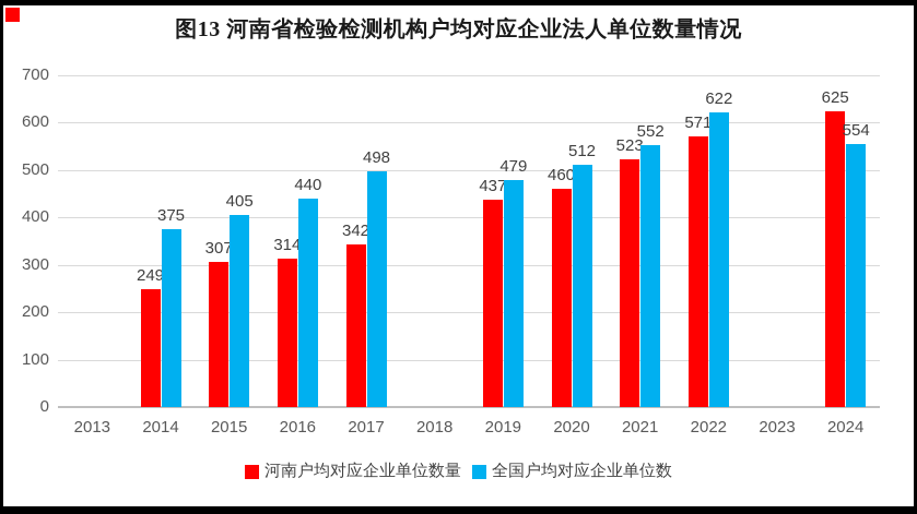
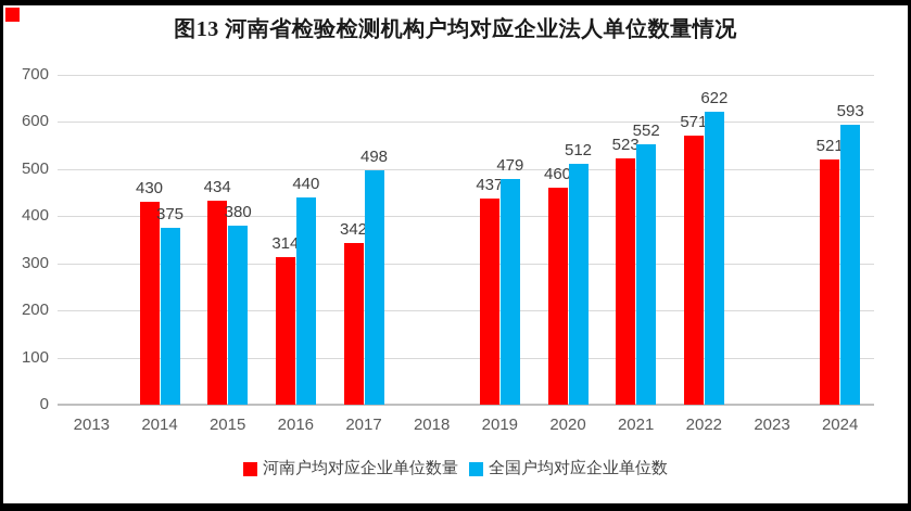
河南户均对应企业单位数量/2014: 249 -> 430
河南户均对应企业单位数量/2015: 307 -> 434
全国户均对应企业单位数/2015: 405 -> 380
河南户均对应企业单位数量/2024: 625 -> 521
全国户均对应企业单位数/2024: 554 -> 593
